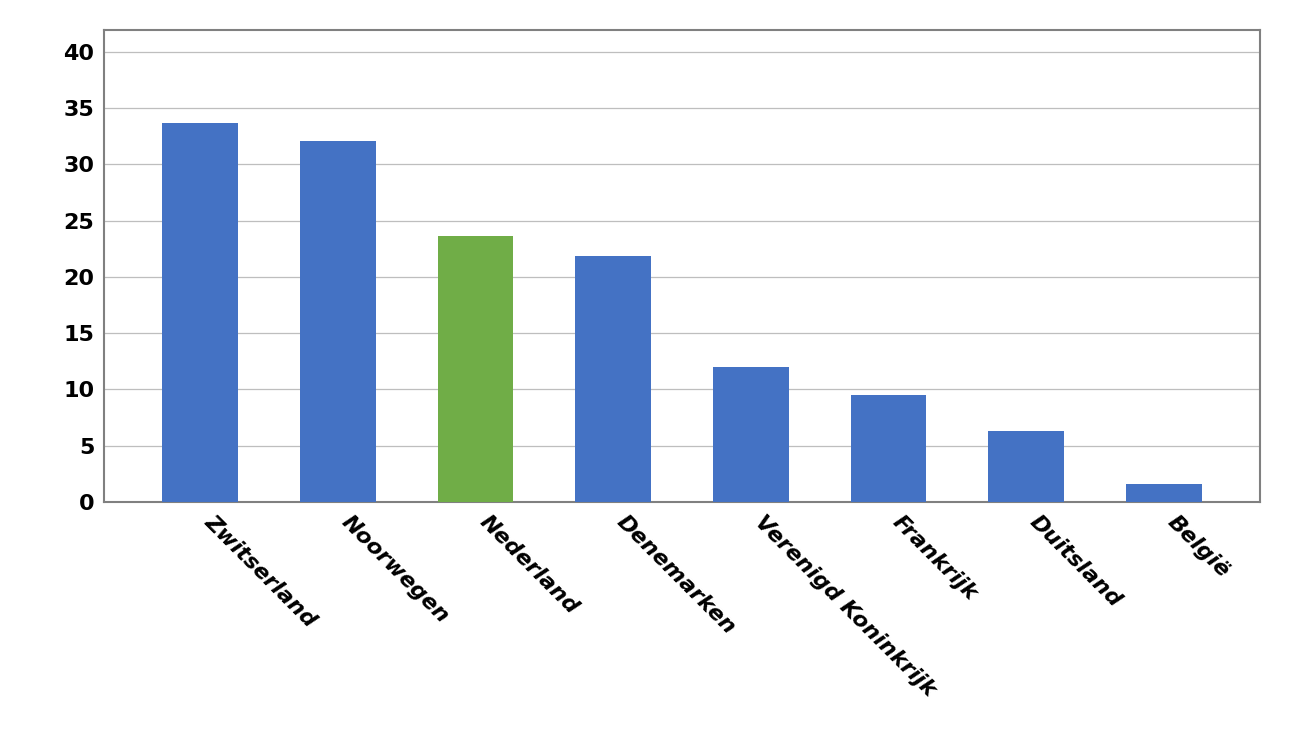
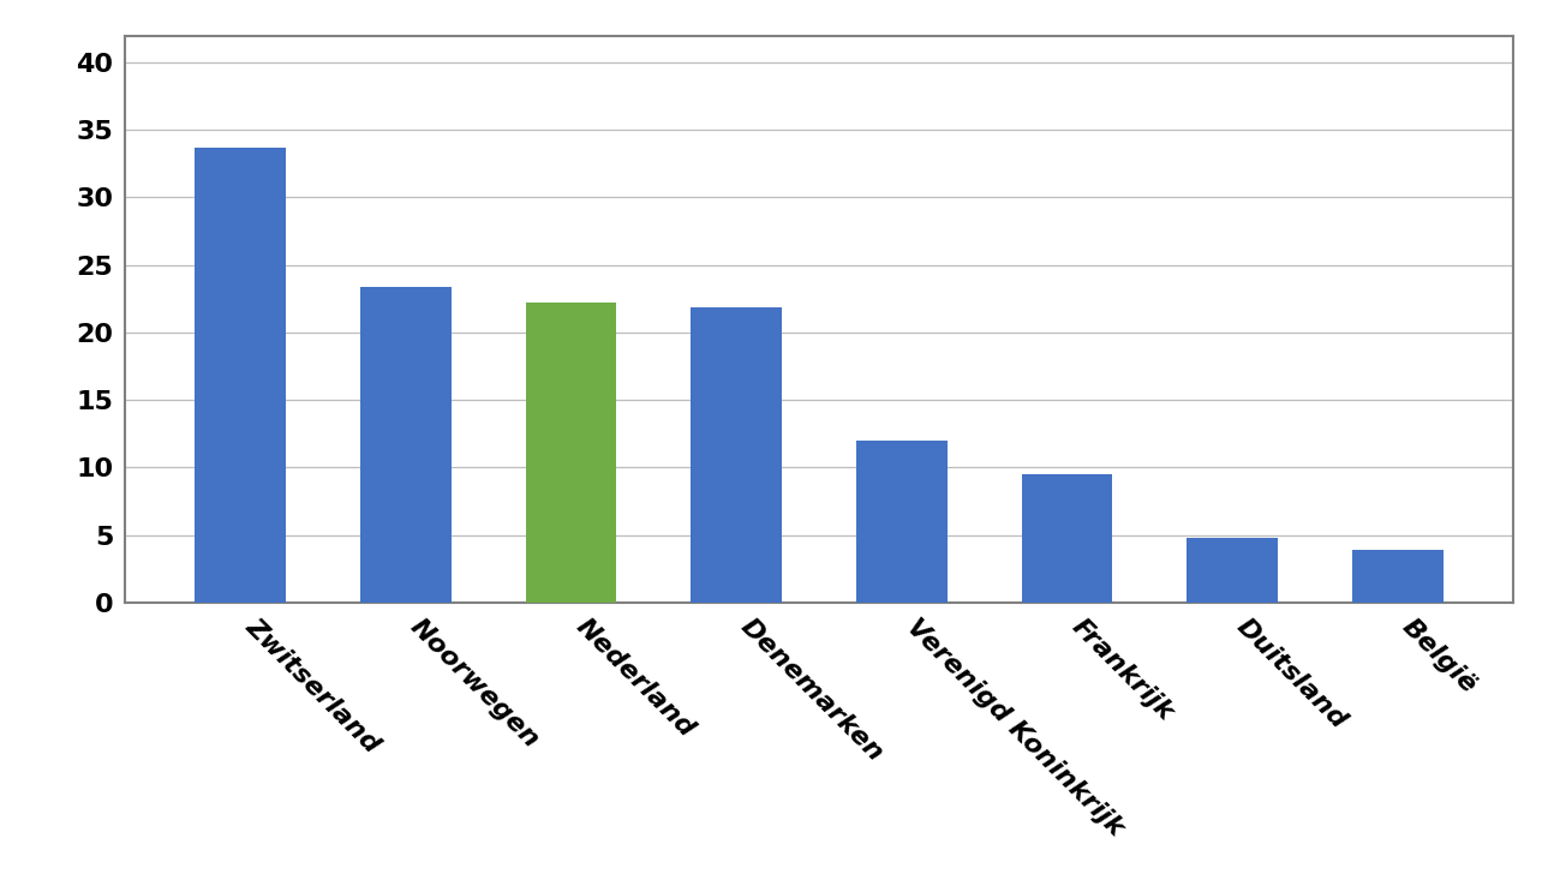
Noorwegen: 32.1 -> 23.4
Nederland: 23.6 -> 22.2
Duitsland: 6.3 -> 4.8
België: 1.6 -> 3.9
